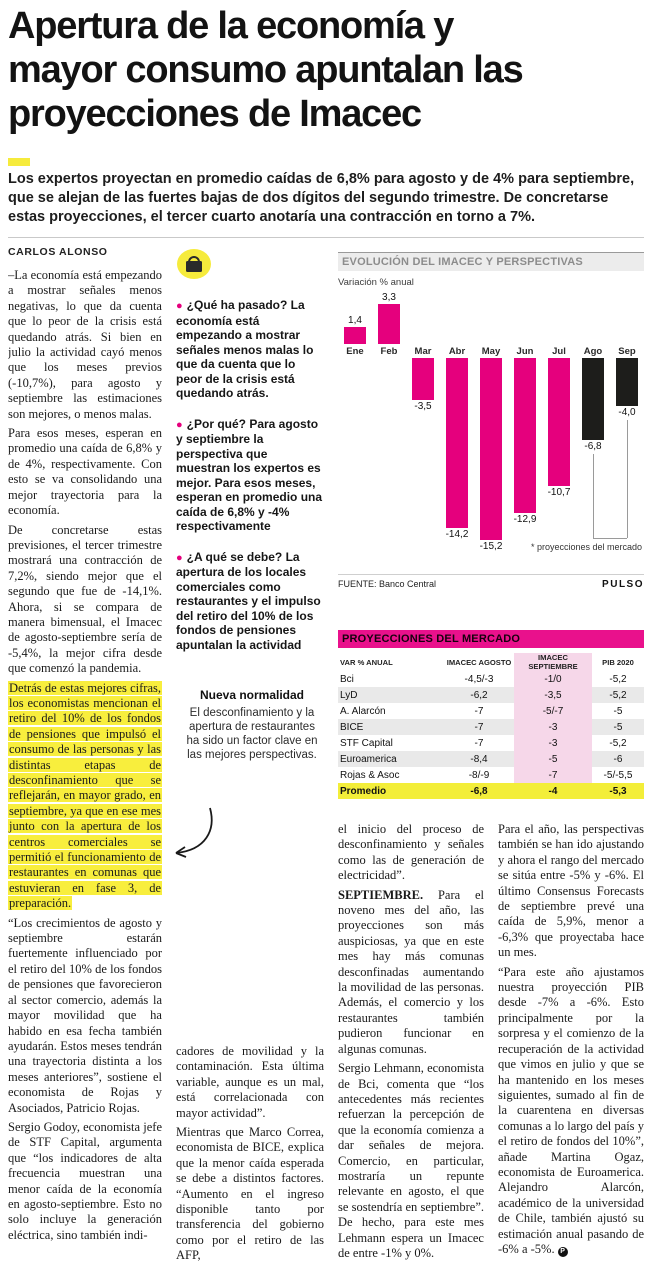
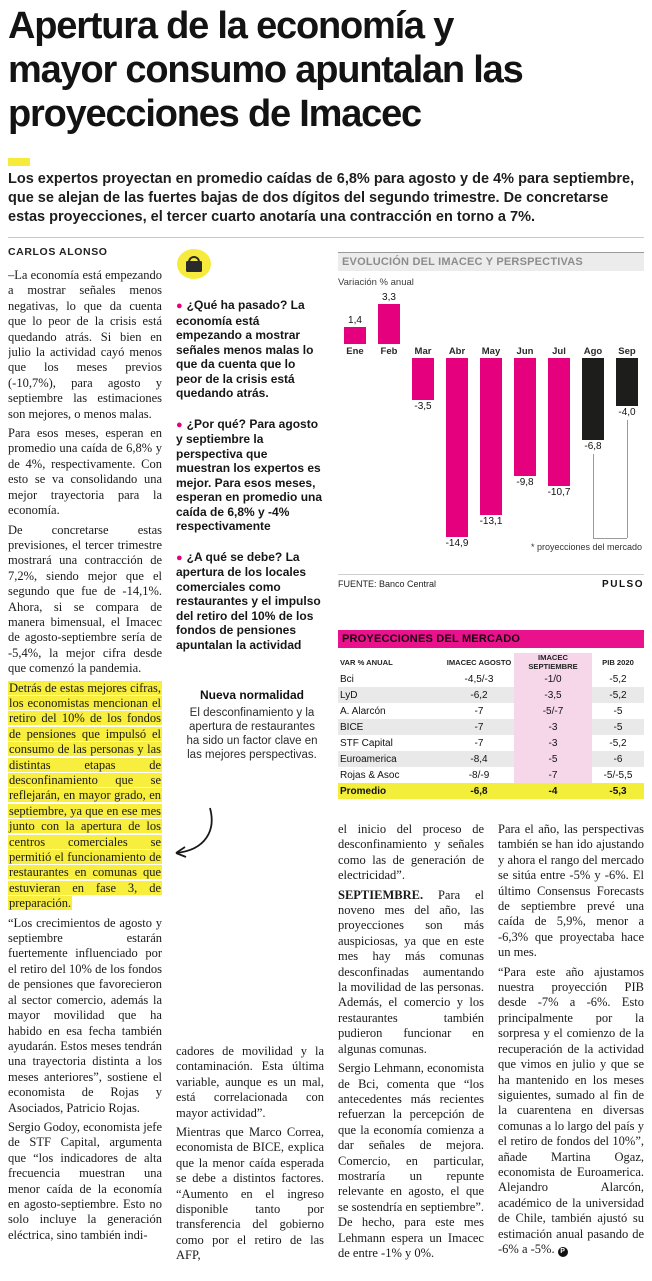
Abr: -14,2 -> -14,9
May: -15,2 -> -13,1
Jun: -12,9 -> -9,8
